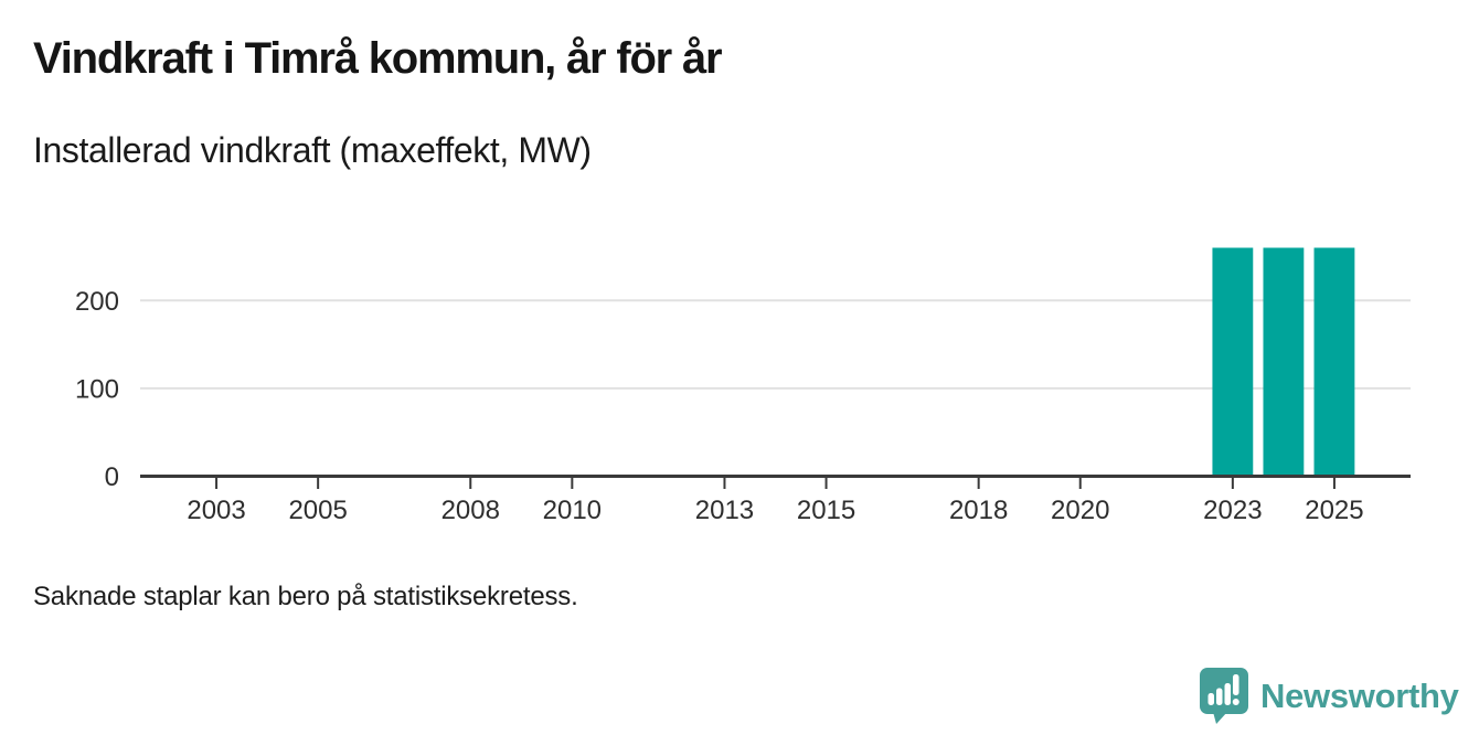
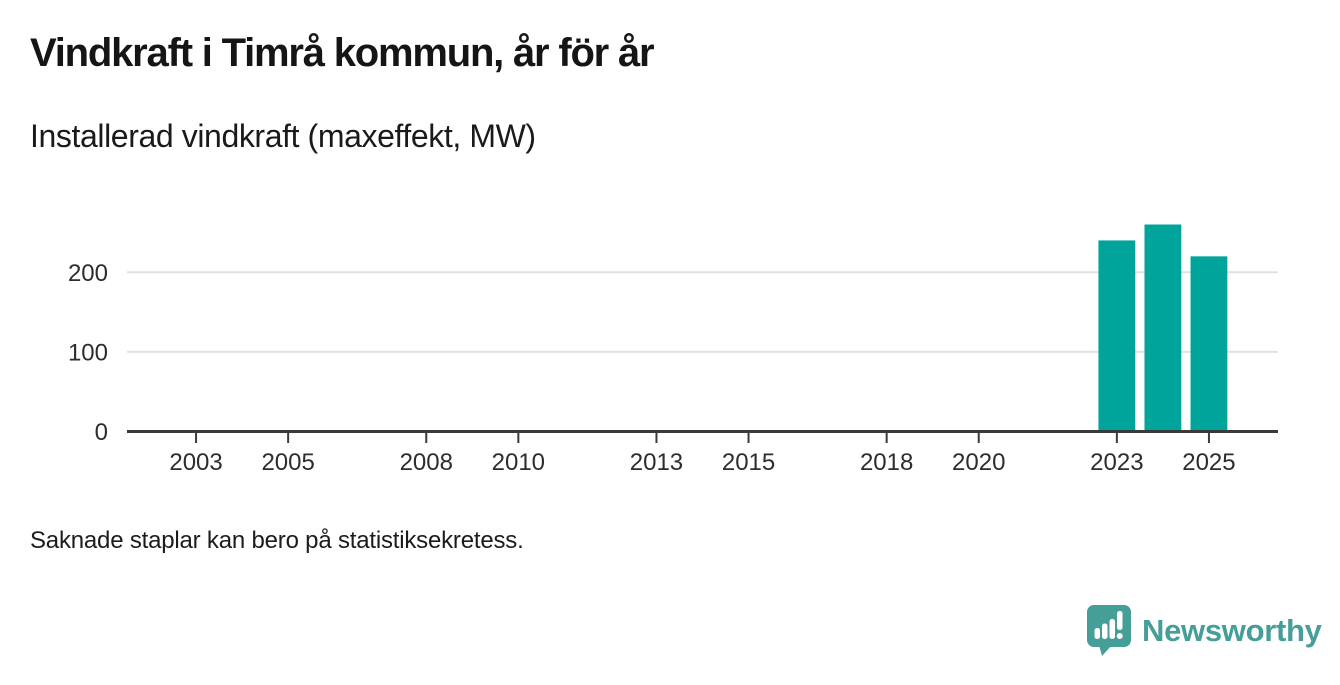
2023: 260 -> 240
2025: 260 -> 220
